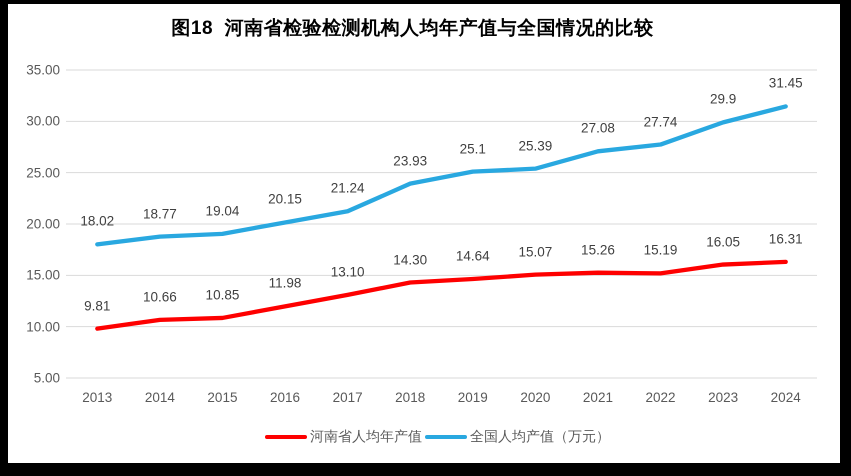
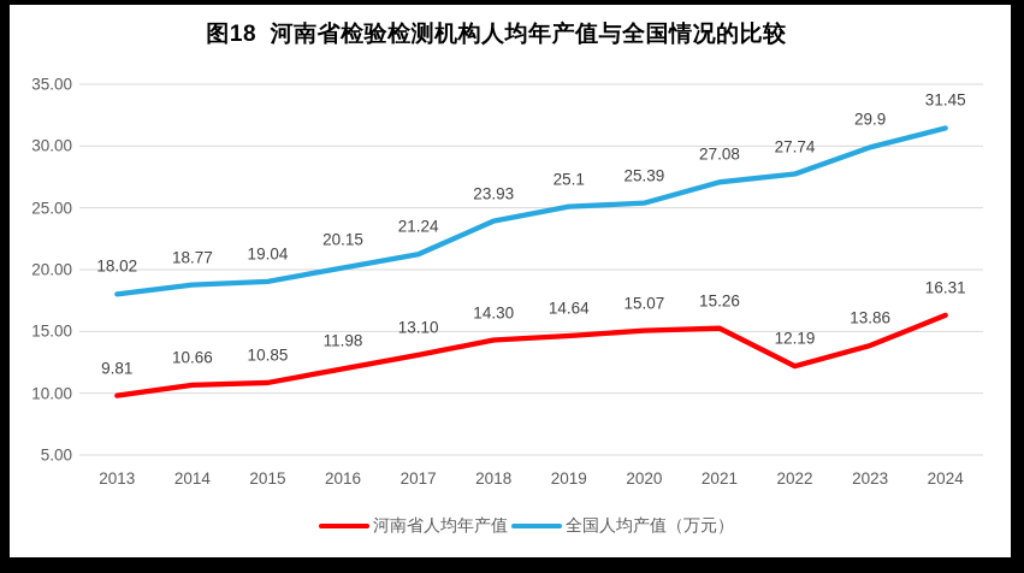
河南省人均年产值/2022: 15.19 -> 12.19
河南省人均年产值/2023: 16.05 -> 13.86
